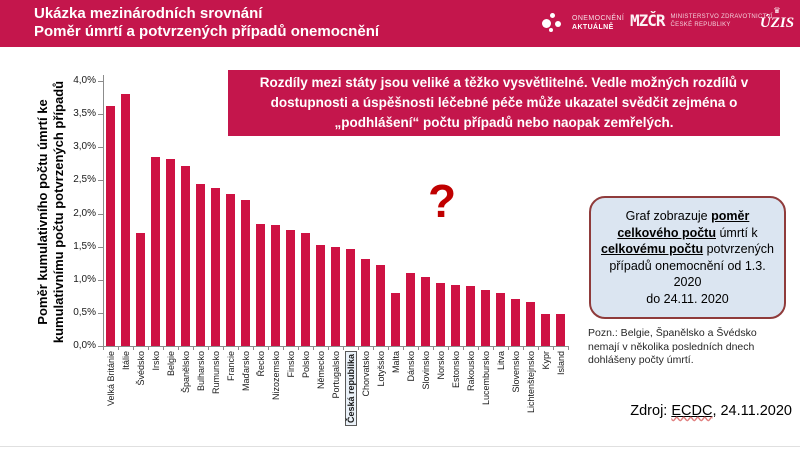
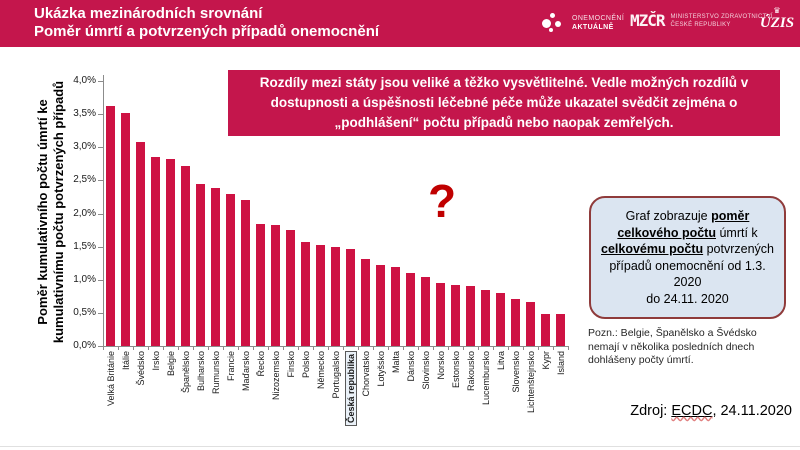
Itálie: 3,8% -> 3,5%
Švédsko: 1,7% -> 3,1%
Polsko: 1,7% -> 1,6%
Malta: 0,8% -> 1,2%
